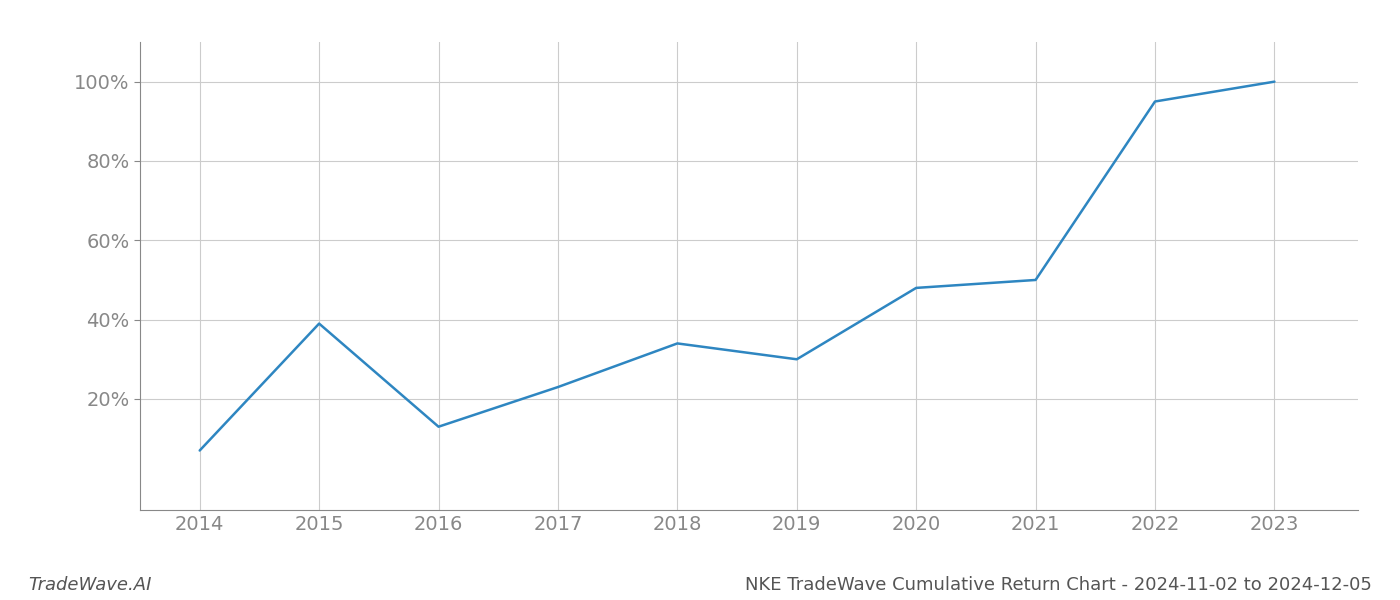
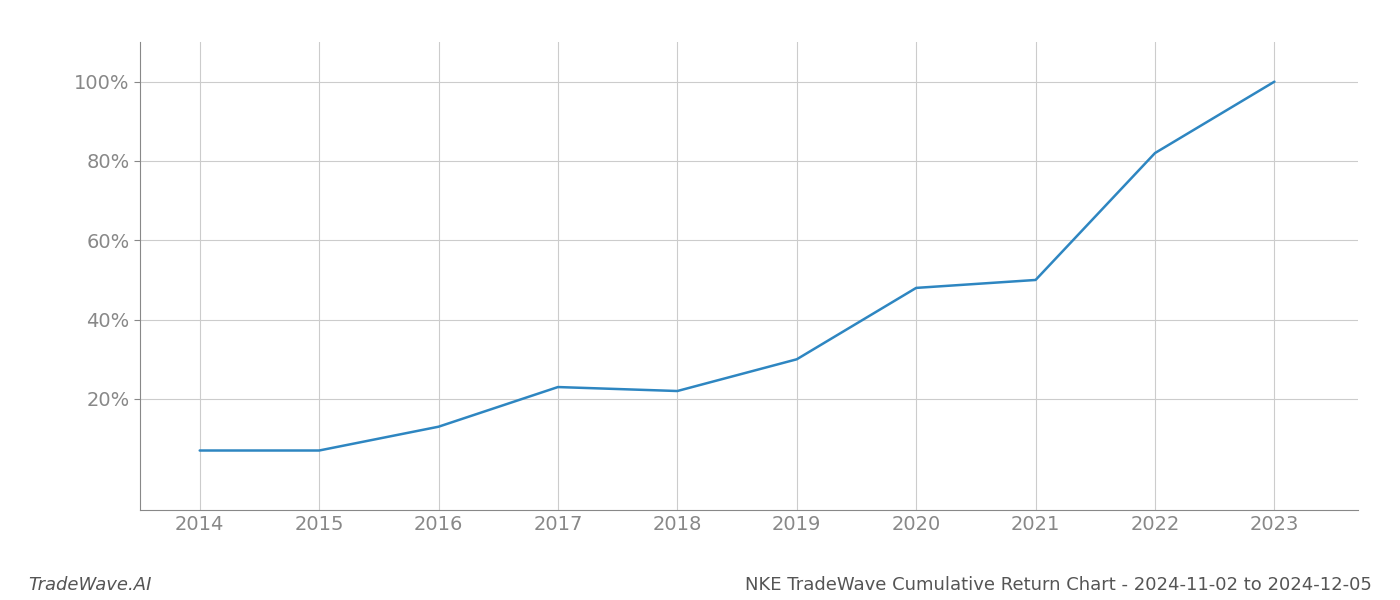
2015: 39% -> 7%
2018: 34% -> 22%
2022: 95% -> 82%
